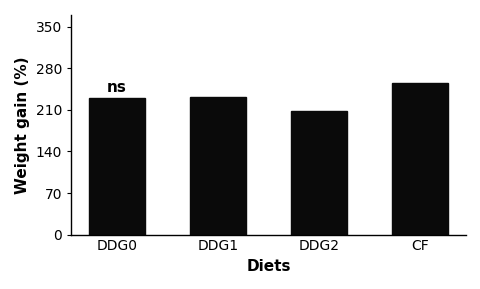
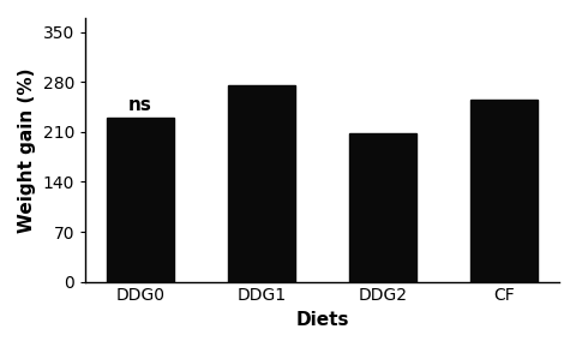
DDG1: 232 -> 276
